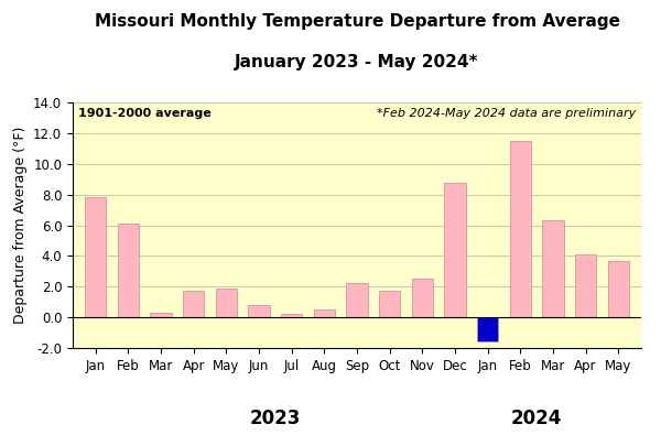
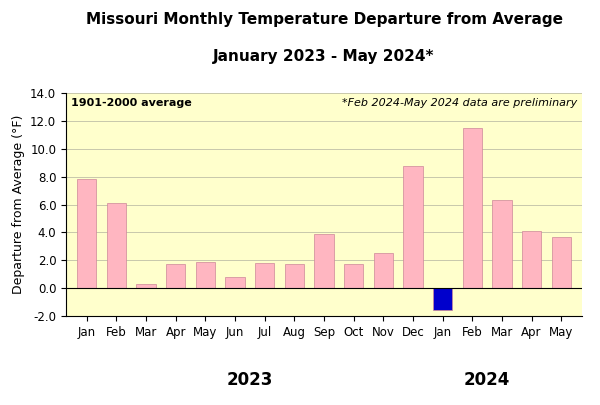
Jul: 0.2 -> 1.8
Aug: 0.5 -> 1.7
Sep: 2.2 -> 3.9
